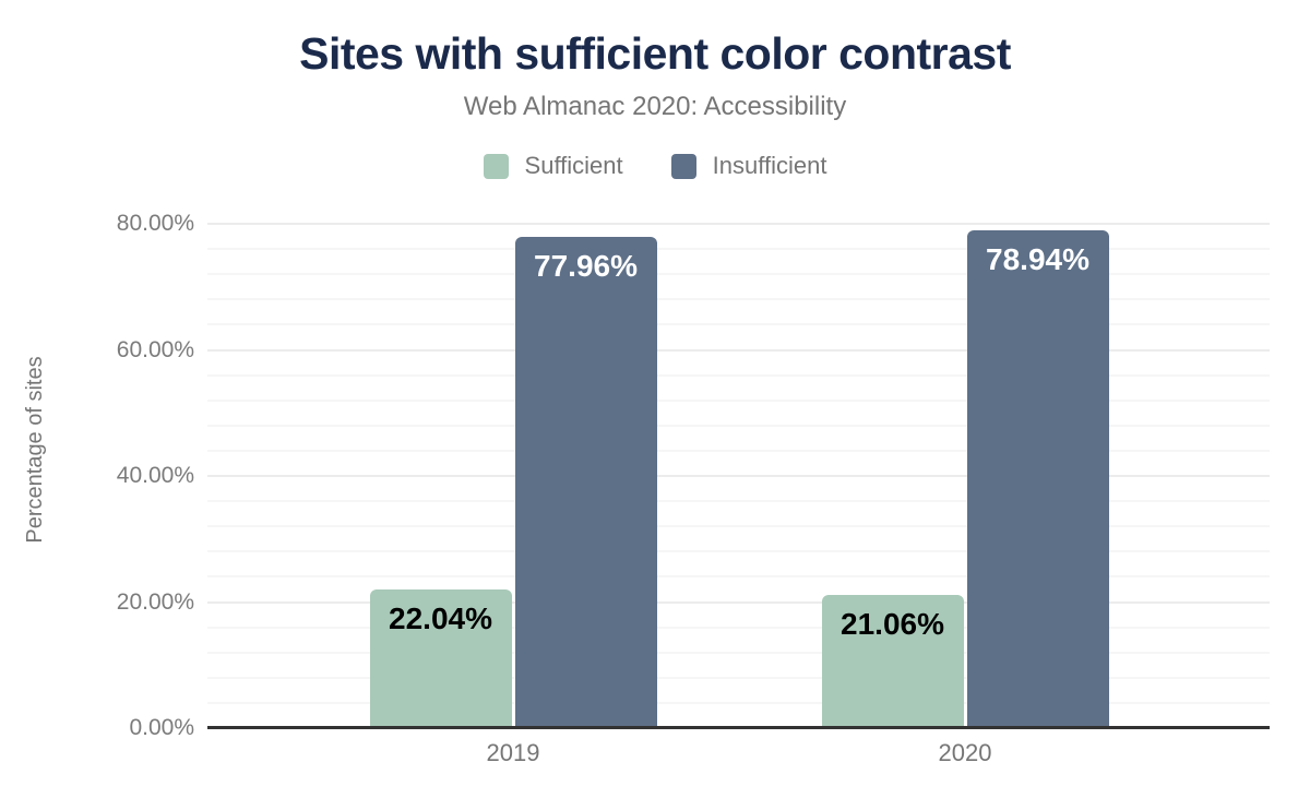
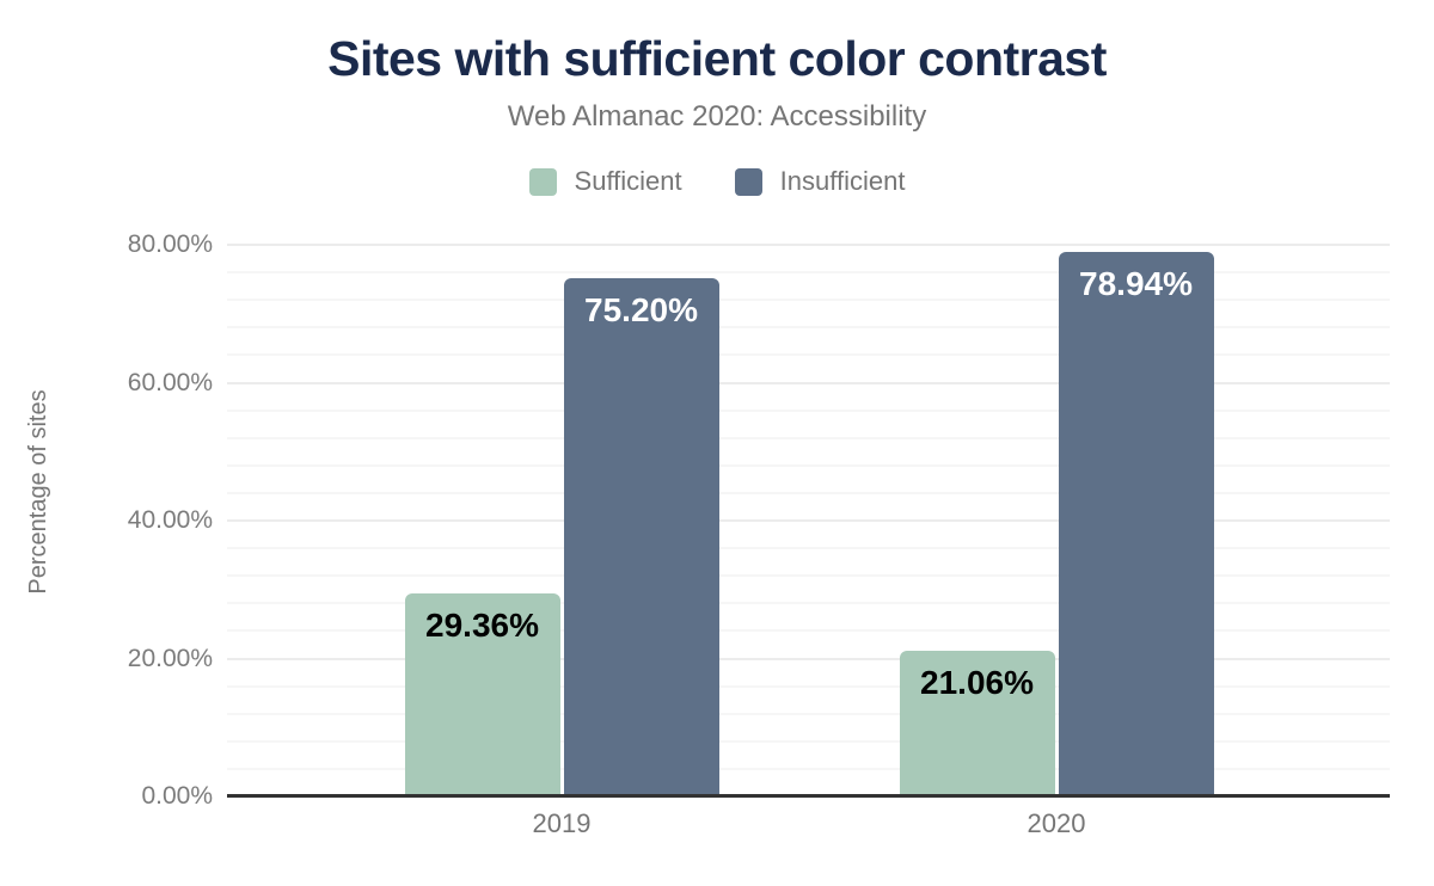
Sufficient/2019: 22.04% -> 29.36%
Insufficient/2019: 77.96% -> 75.20%
